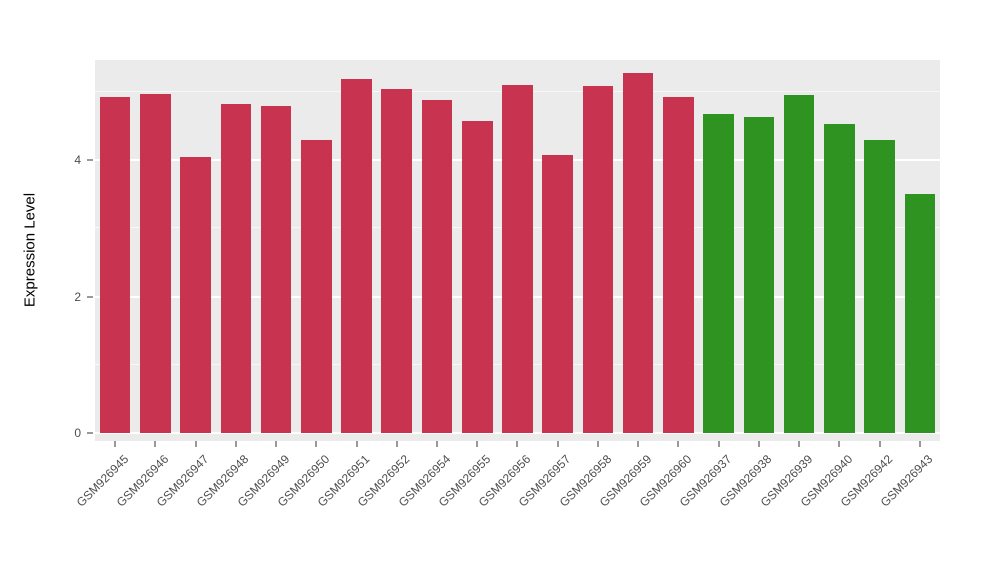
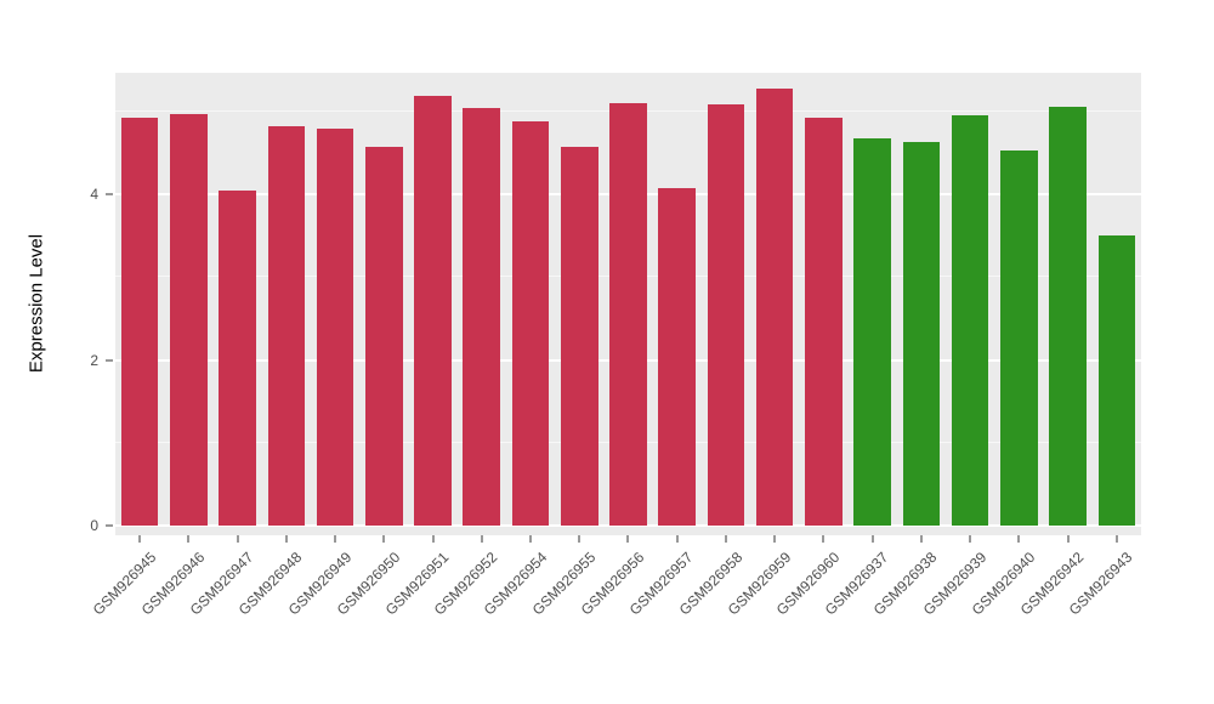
GSM926950: 4.3 -> 4.6
GSM926942: 4.3 -> 5.1
